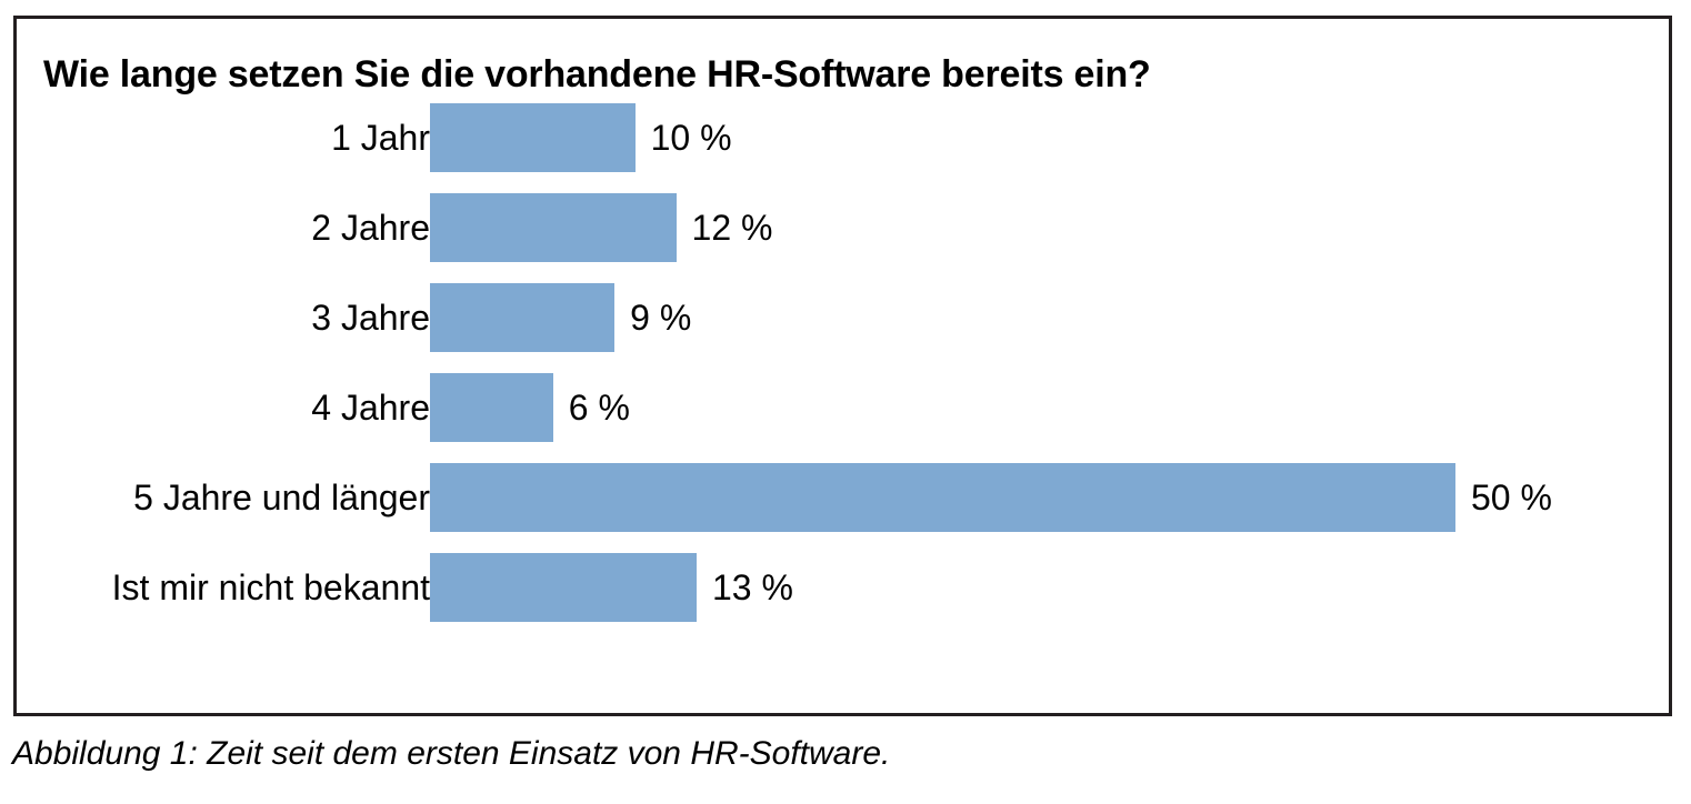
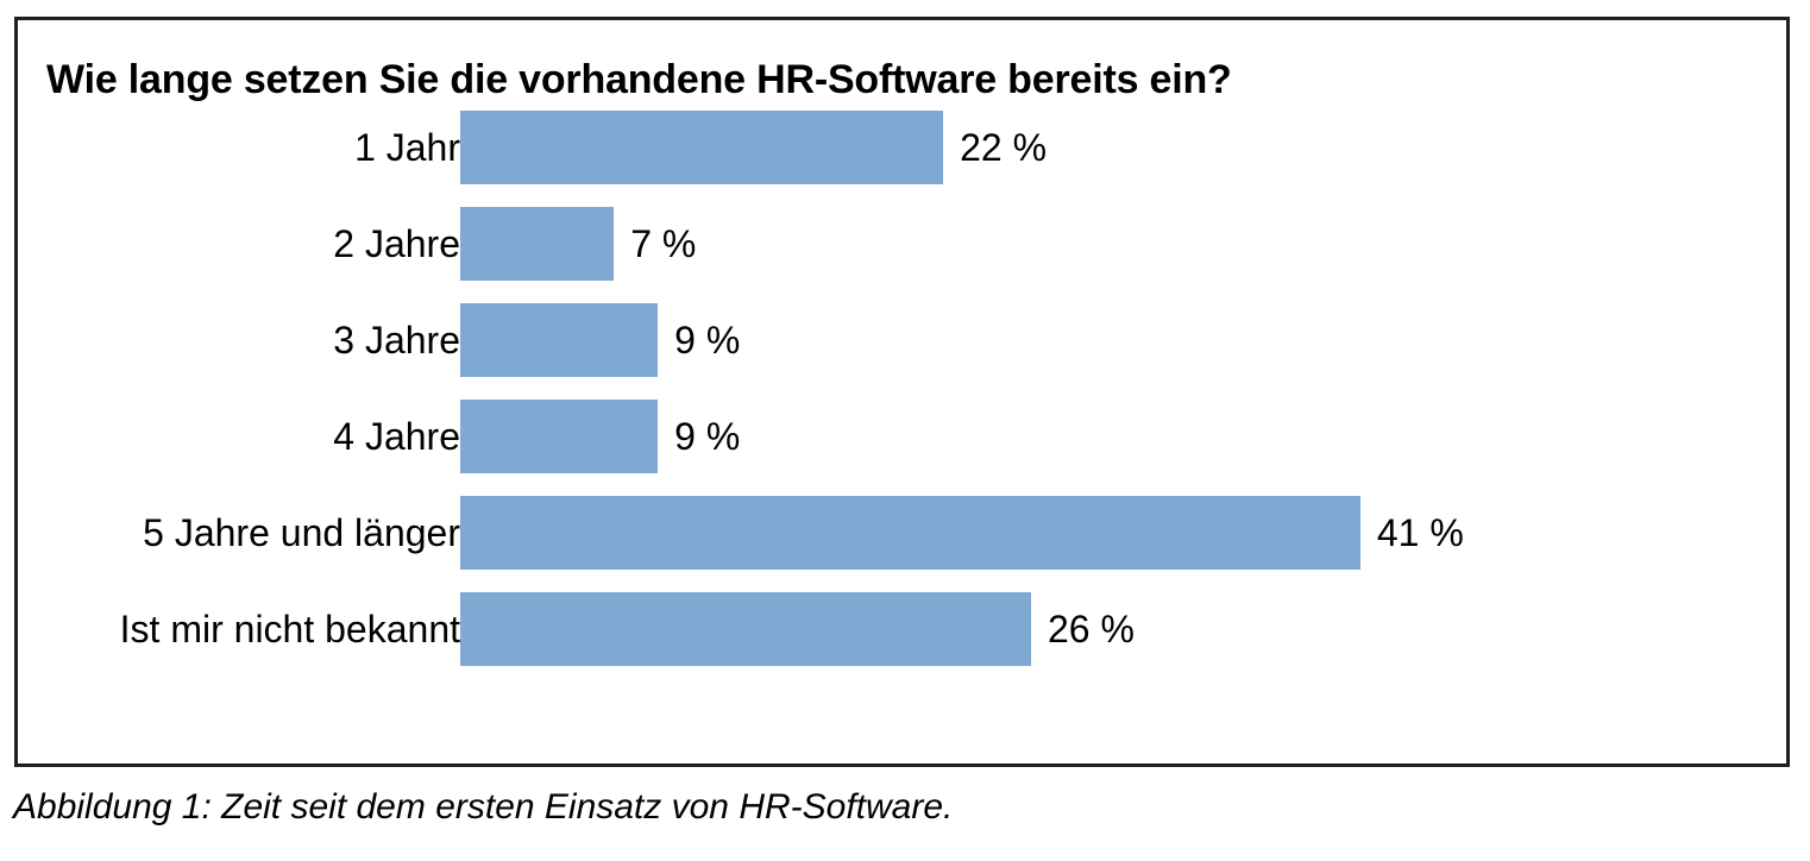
1 Jahr: 10 -> 22
2 Jahre: 12 -> 7
4 Jahre: 6 -> 9
5 Jahre und länger: 50 -> 41
Ist mir nicht bekannt: 13 -> 26
